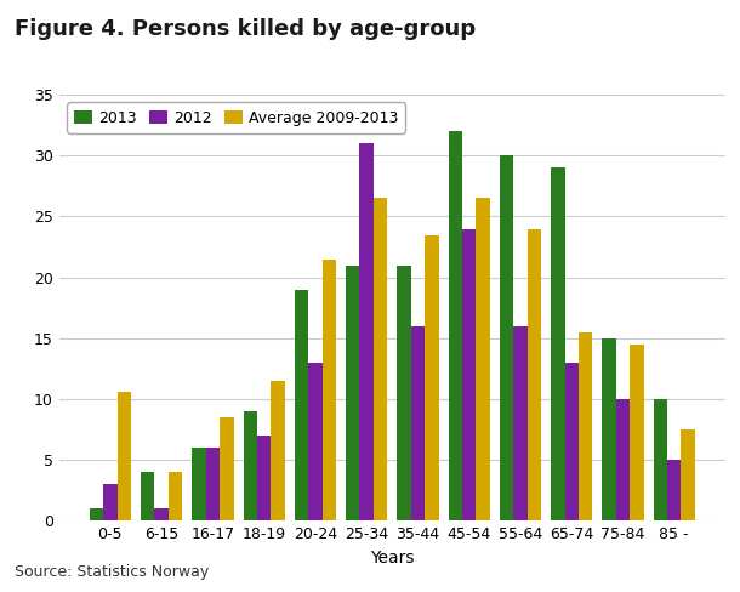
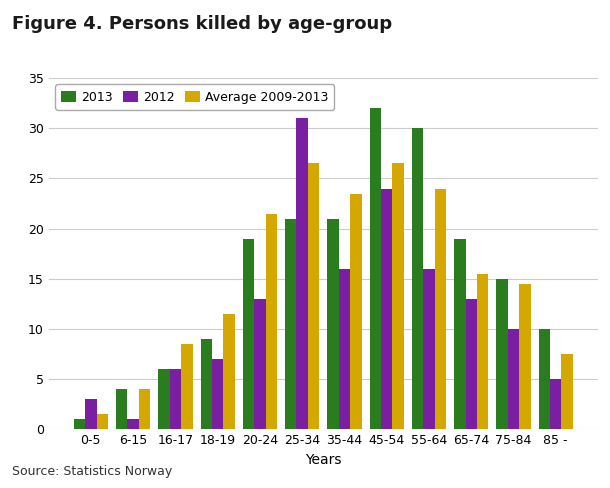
Average 2009-2013/0-5: 10.6 -> 1.5
2013/65-74: 29 -> 19
